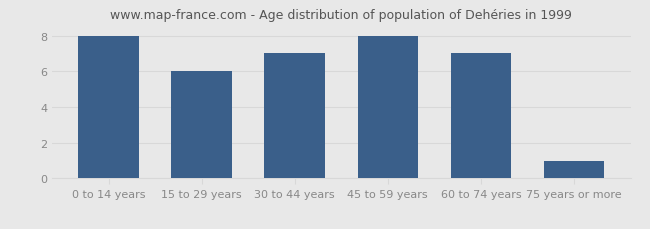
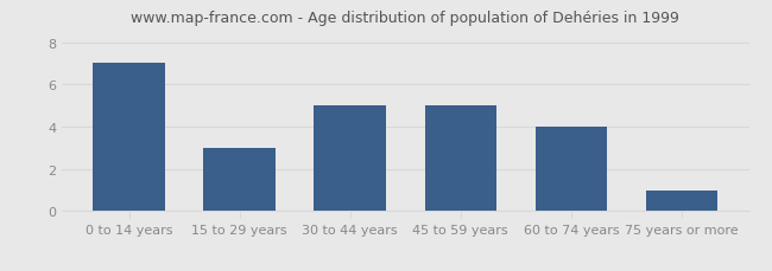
0 to 14 years: 8 -> 7
15 to 29 years: 6 -> 3
30 to 44 years: 7 -> 5
45 to 59 years: 8 -> 5
60 to 74 years: 7 -> 4
